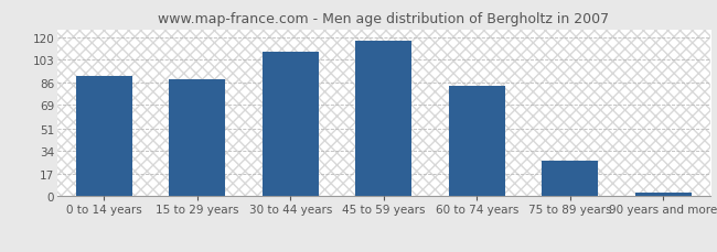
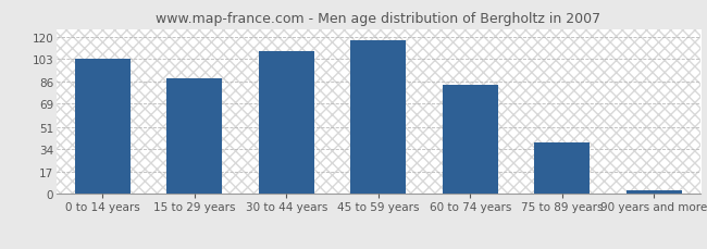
0 to 14 years: 91 -> 103
75 to 89 years: 27 -> 39
